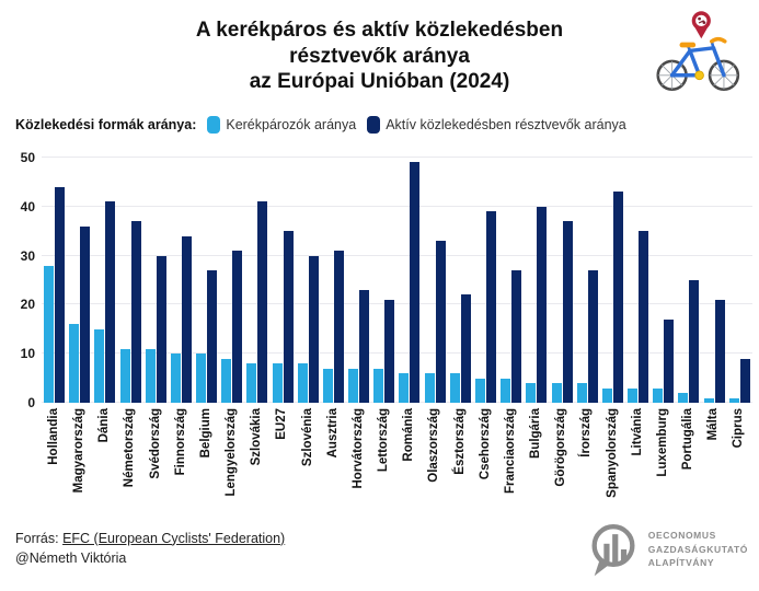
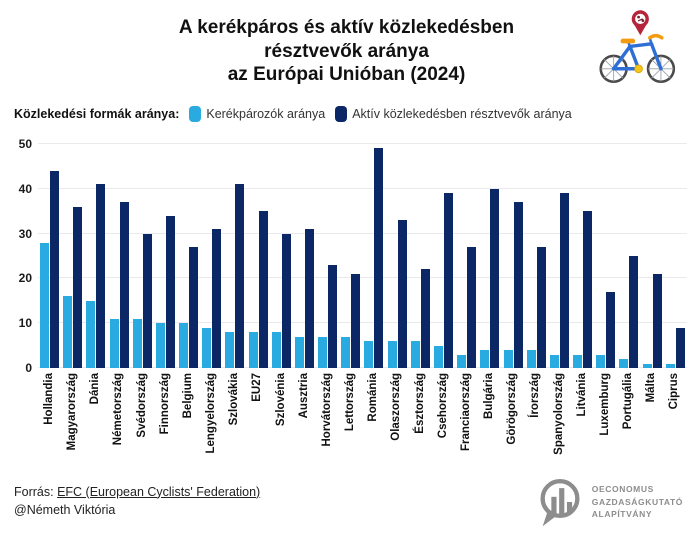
Kerékpározók aránya/Franciaország: 5 -> 3
Aktív közlekedésben résztvevők aránya/Spanyolország: 43 -> 39
